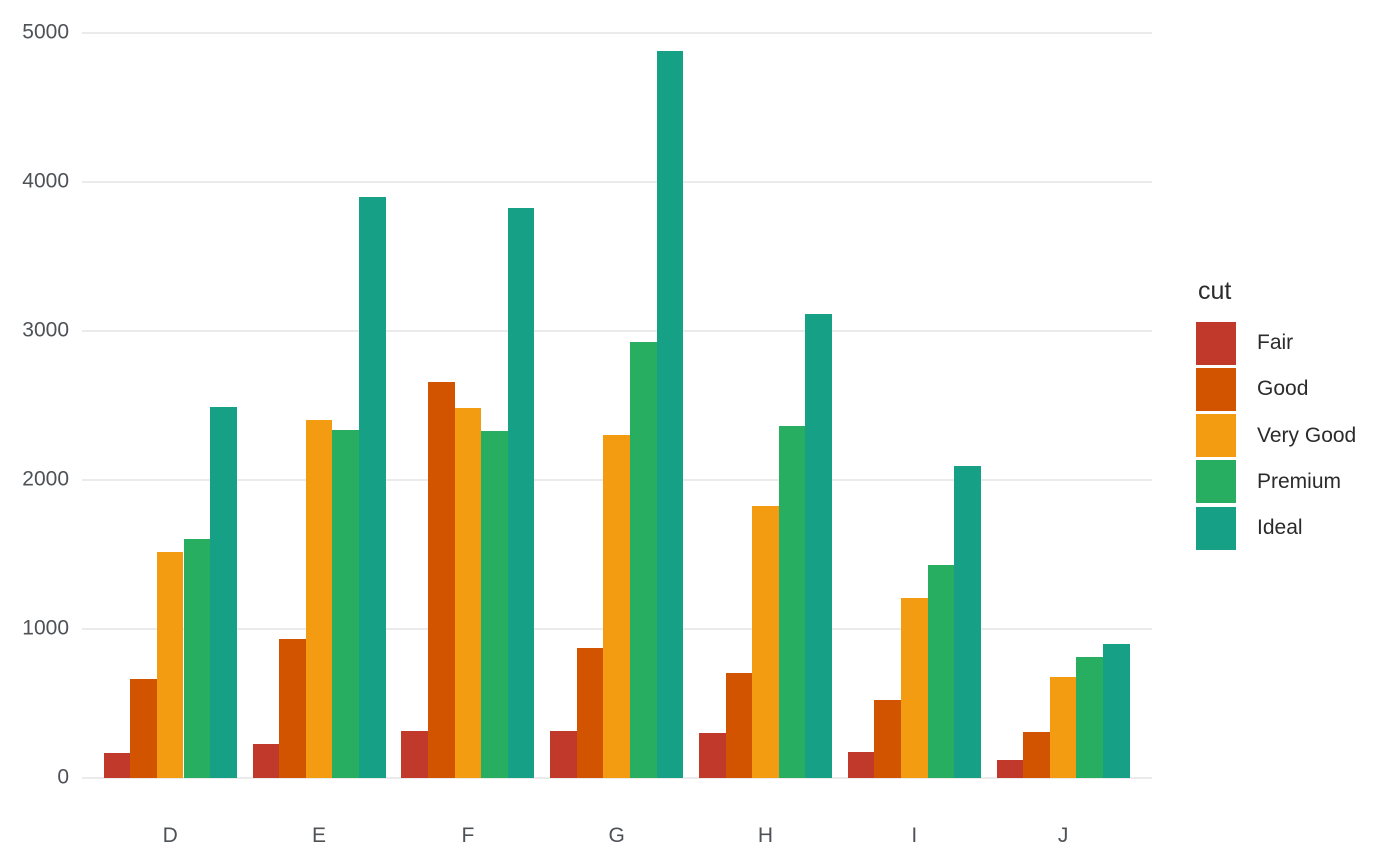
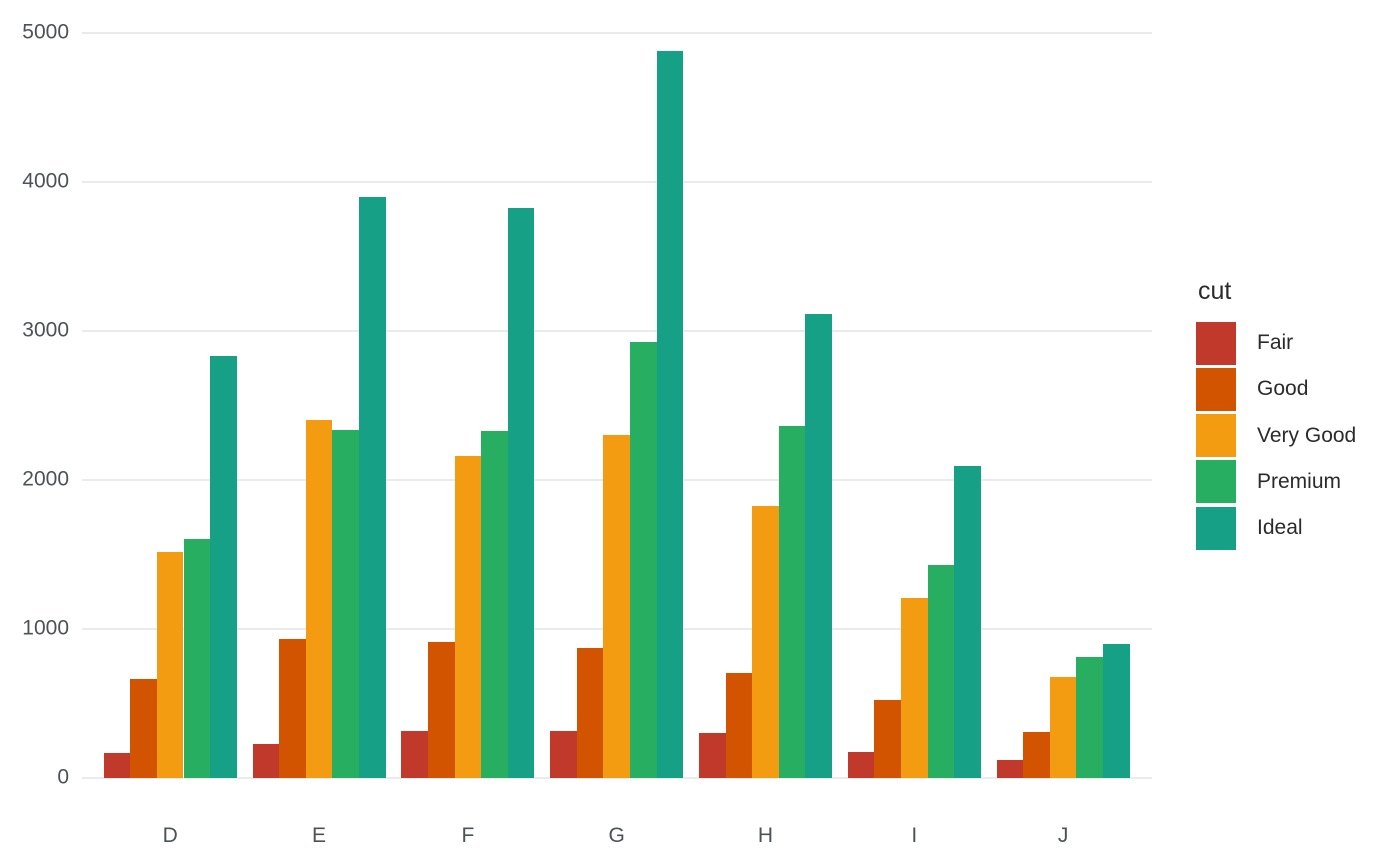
Ideal/D: 2490 -> 2830
Good/F: 2660 -> 910
Very Good/F: 2480 -> 2160
